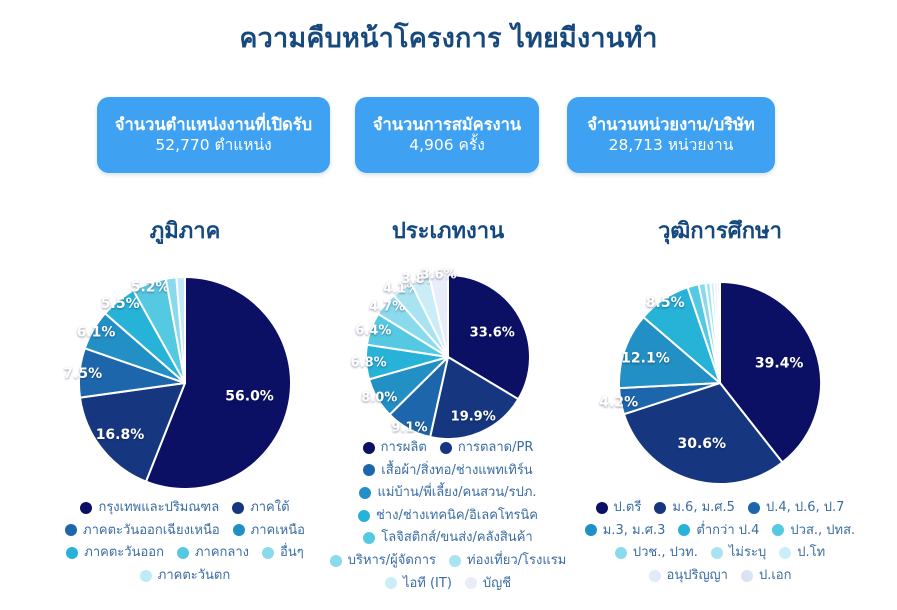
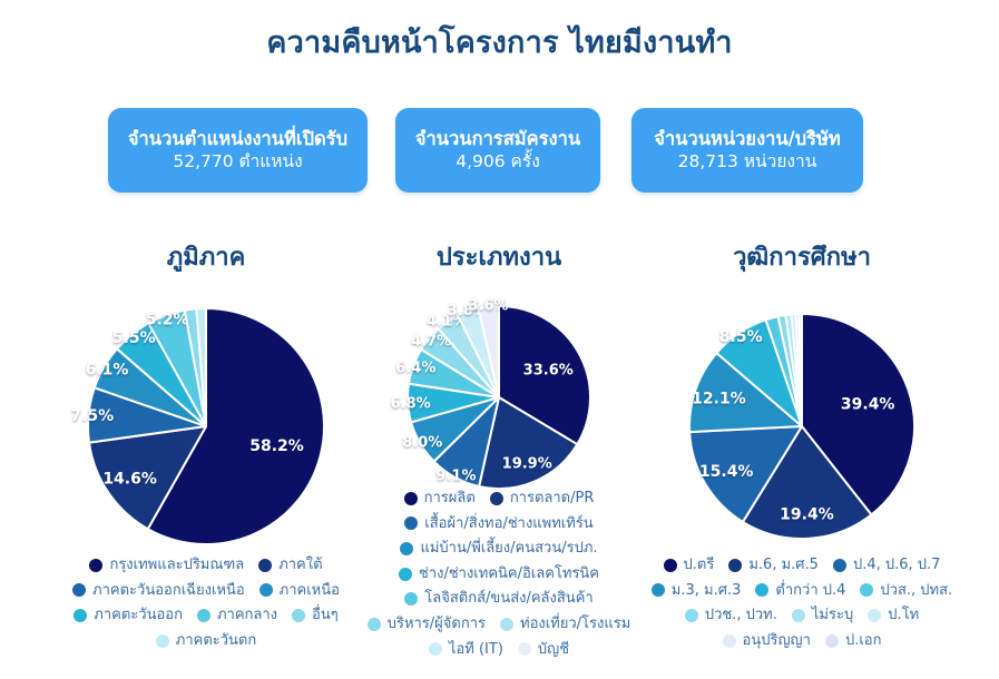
ภูมิภาค/กรุงเทพและปริมณฑล: 56.0% -> 58.2%
ภูมิภาค/ภาคใต้: 16.8% -> 14.6%
วุฒิการศึกษา/ม.6, ม.ศ.5: 30.6% -> 19.4%
วุฒิการศึกษา/ป.4, ป.6, ป.7: 4.2% -> 15.4%
